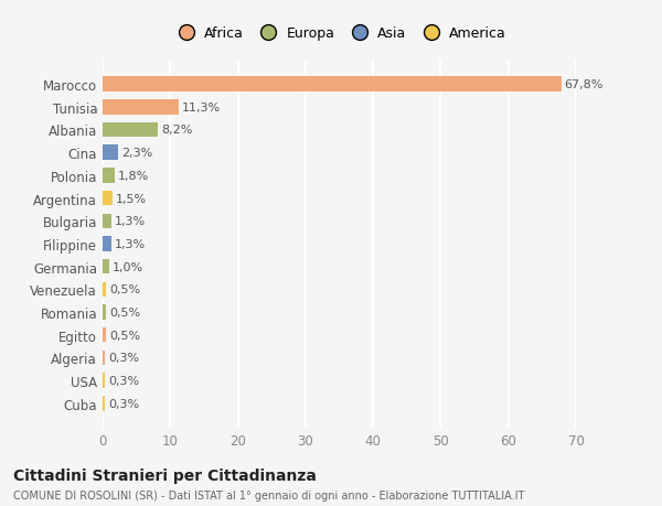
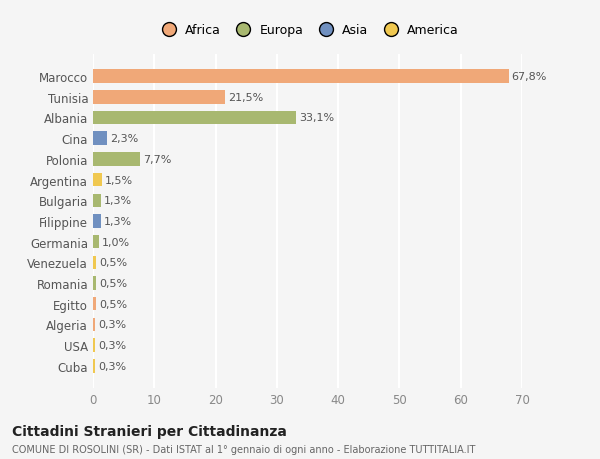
Tunisia: 11,3% -> 21,5%
Albania: 8,2% -> 33,1%
Polonia: 1,8% -> 7,7%
